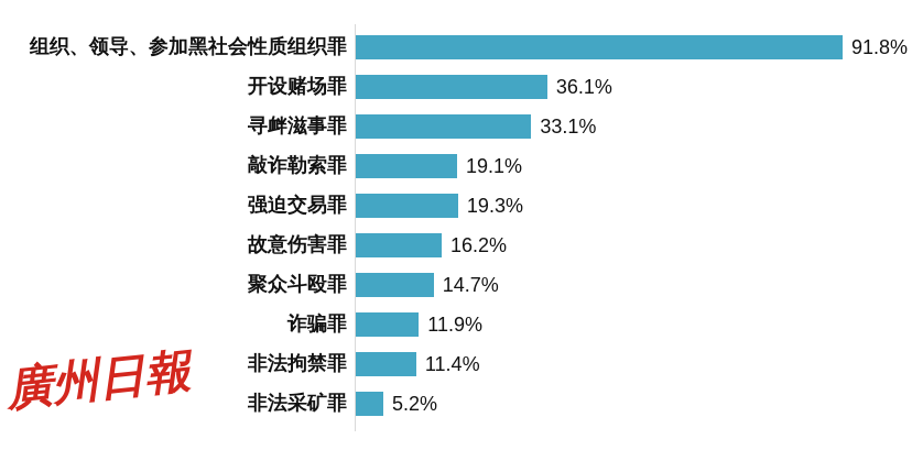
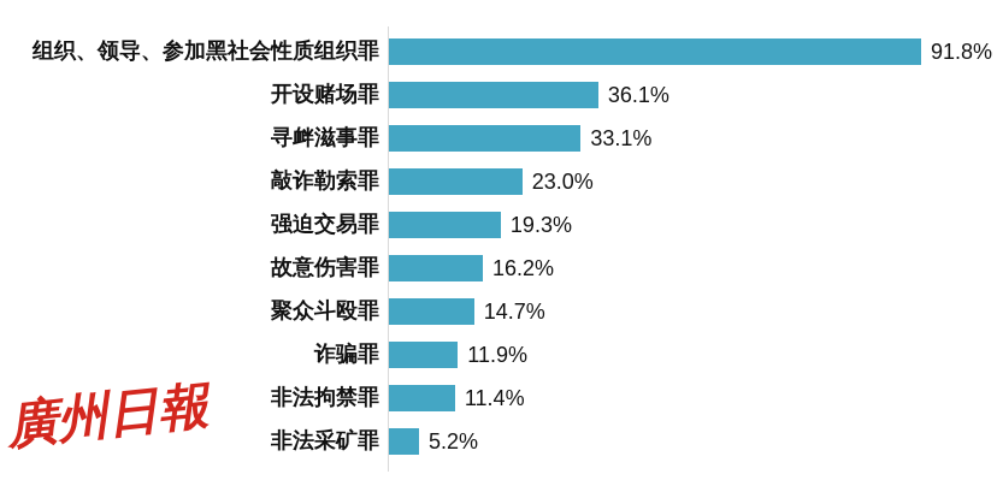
敲诈勒索罪: 19.1% -> 23.0%
